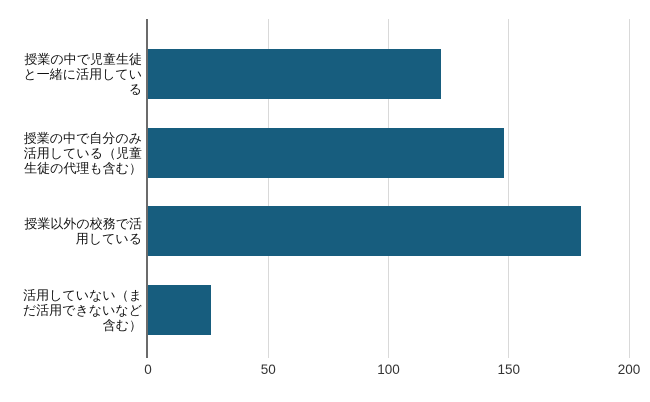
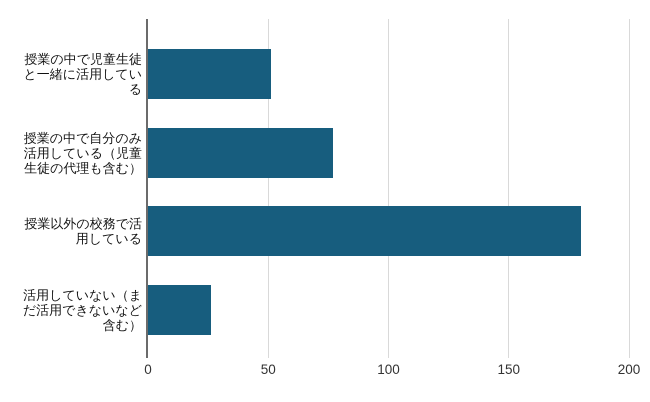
授業の中で児童生徒と一緒に活用している: 122 -> 51
授業の中で自分のみ活用している（児童生徒の代理も含む）: 148 -> 77
